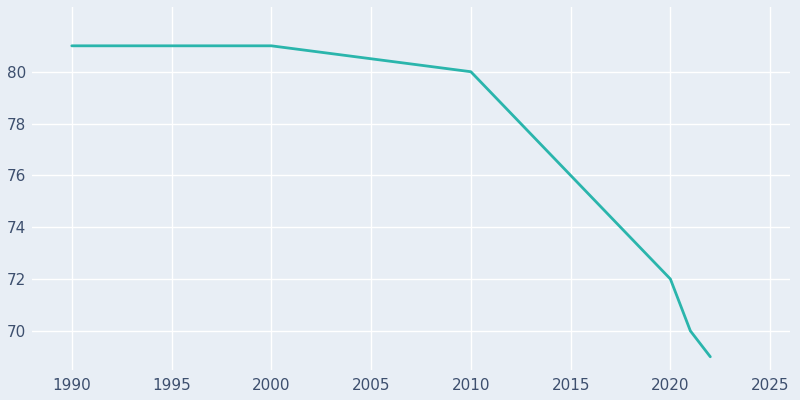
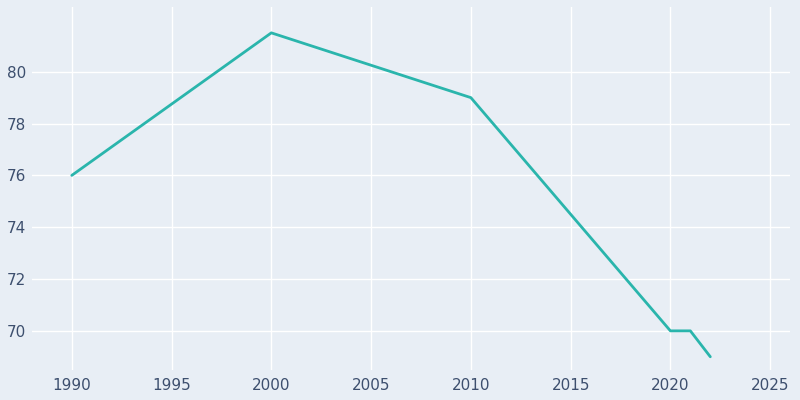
1990: 81.0 -> 76.0
2000: 81.0 -> 81.5
2010: 80.0 -> 79.0
2020: 72.0 -> 70.0
